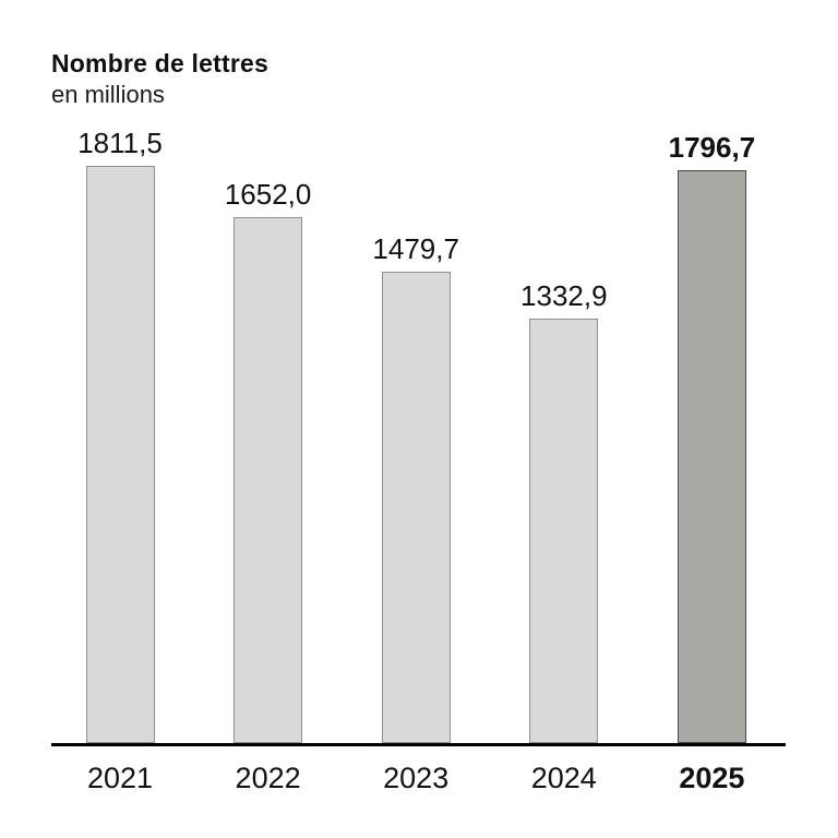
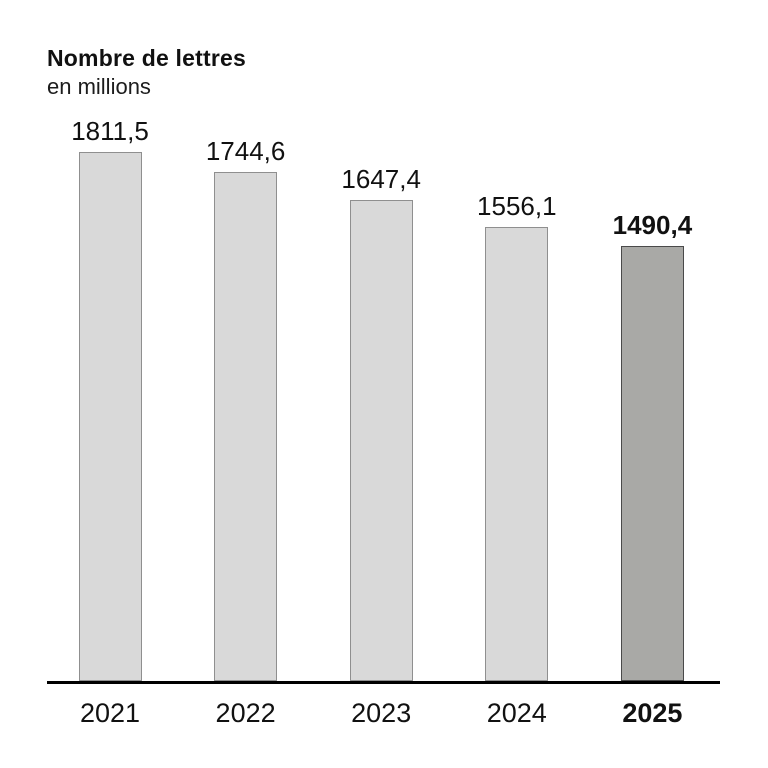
2022: 1652,0 -> 1744,6
2023: 1479,7 -> 1647,4
2024: 1332,9 -> 1556,1
2025: 1796,7 -> 1490,4
